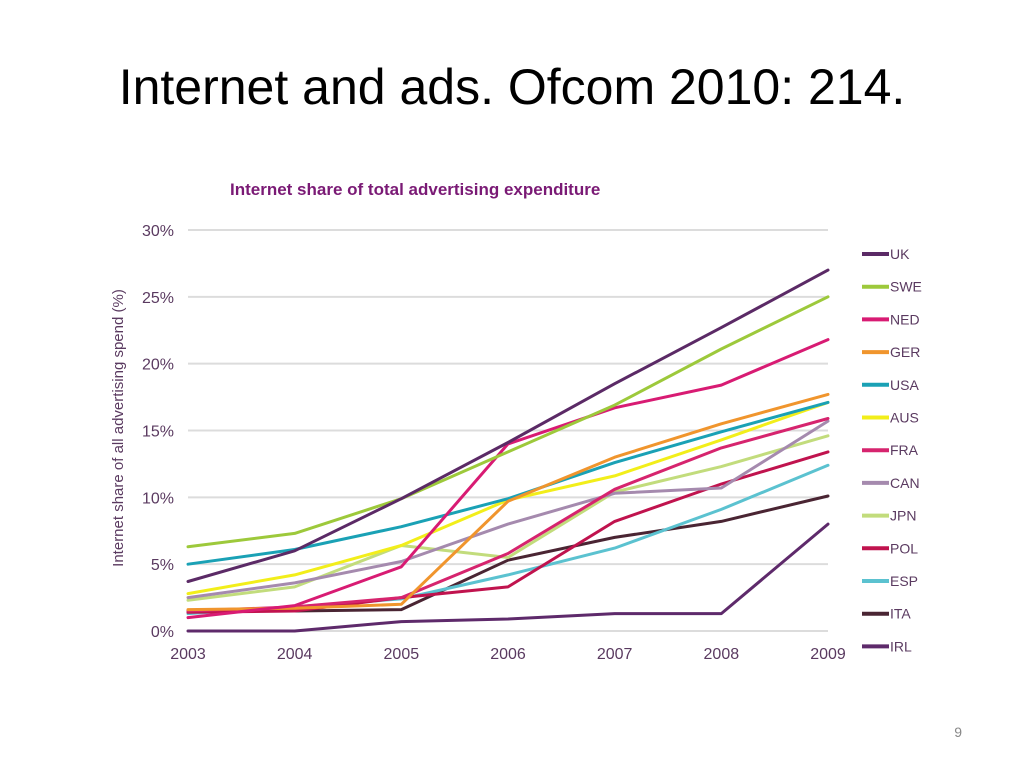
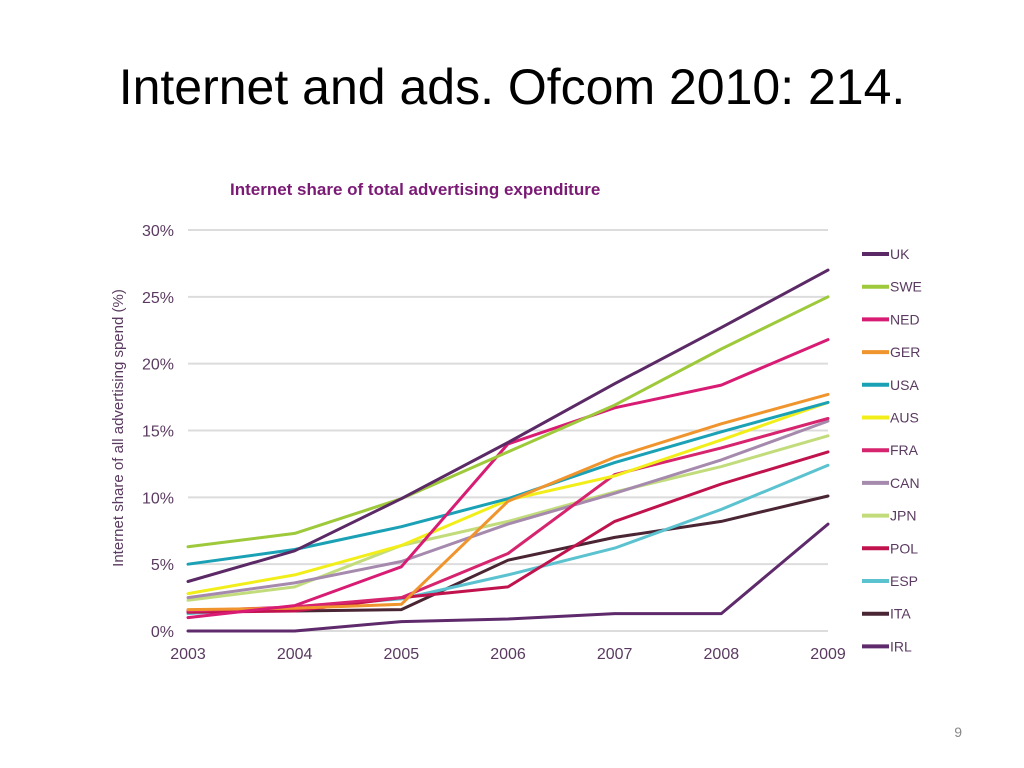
JPN/2006: 5.5% -> 8.2%
FRA/2007: 10.6% -> 11.7%
CAN/2008: 10.7% -> 12.8%
